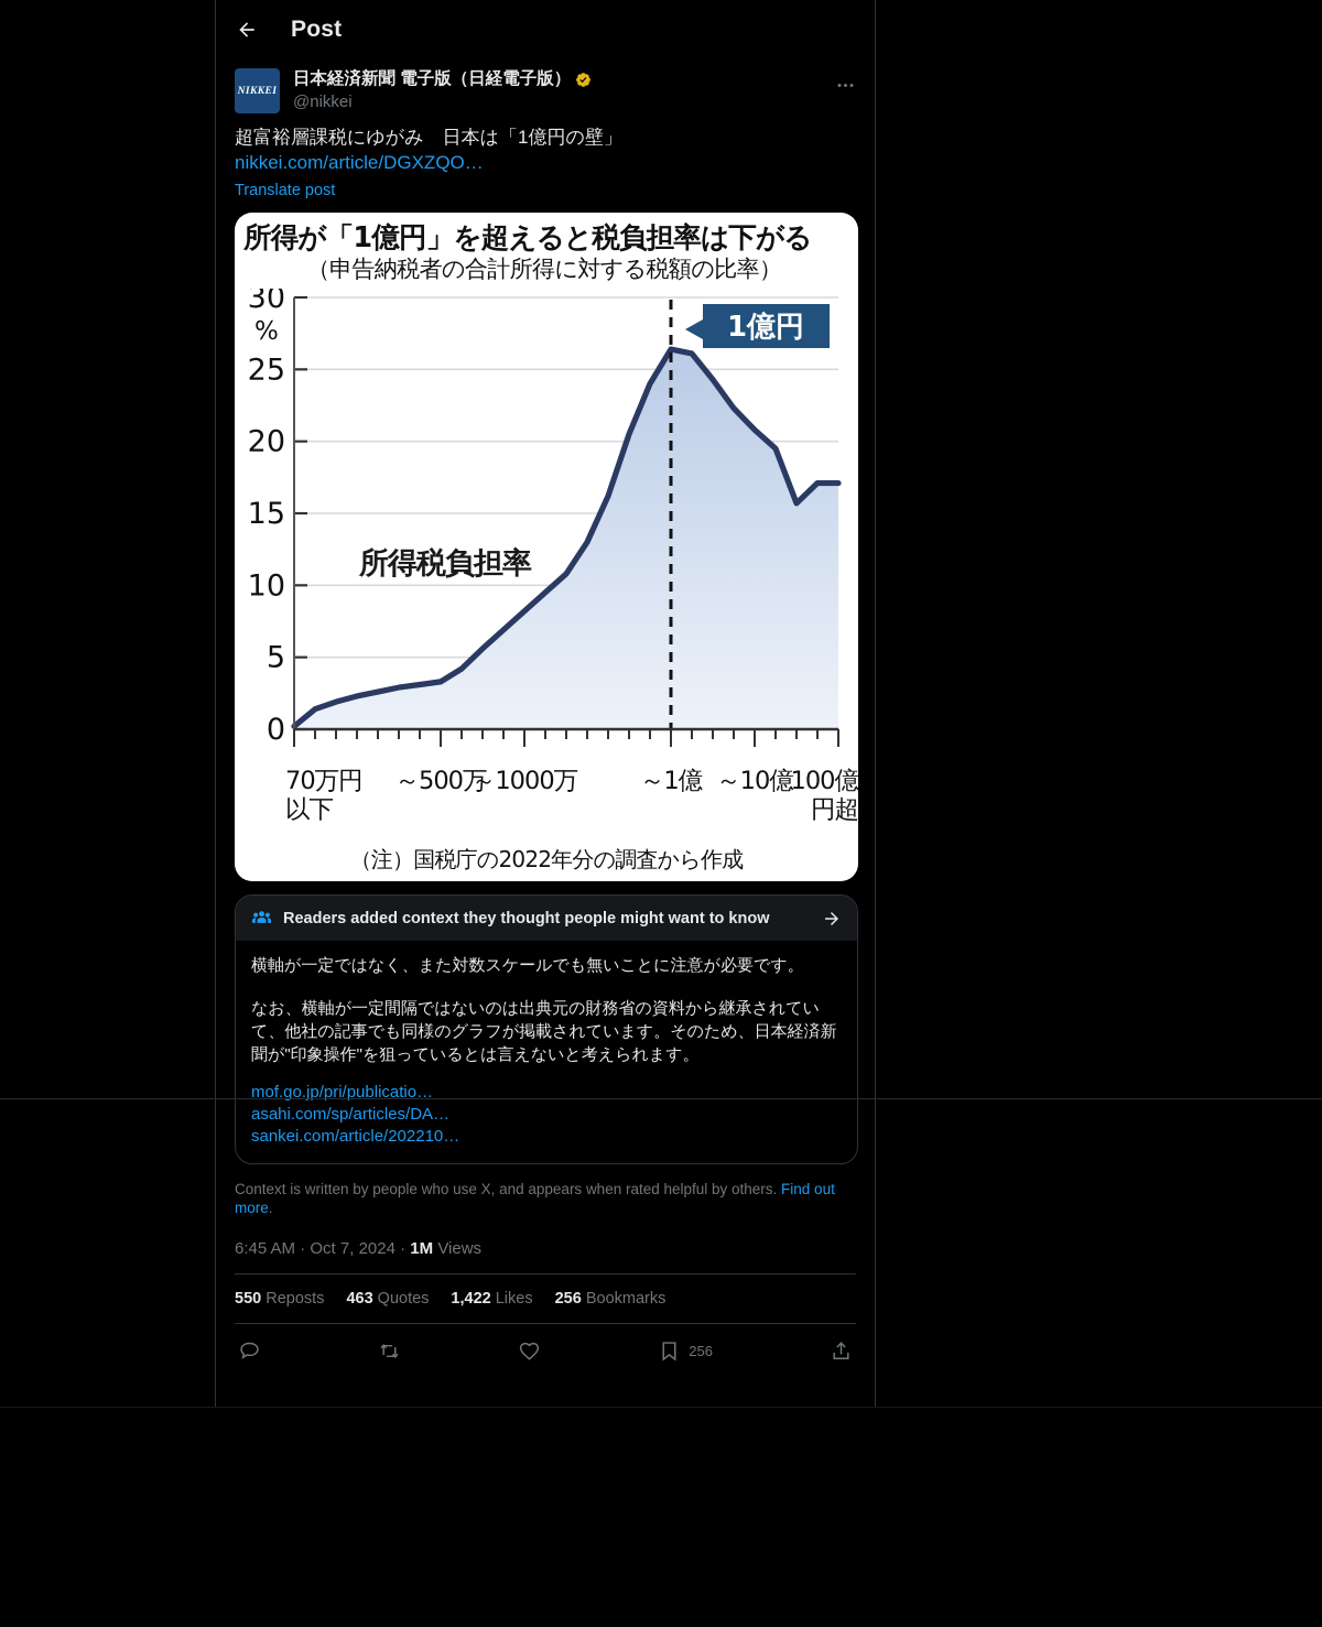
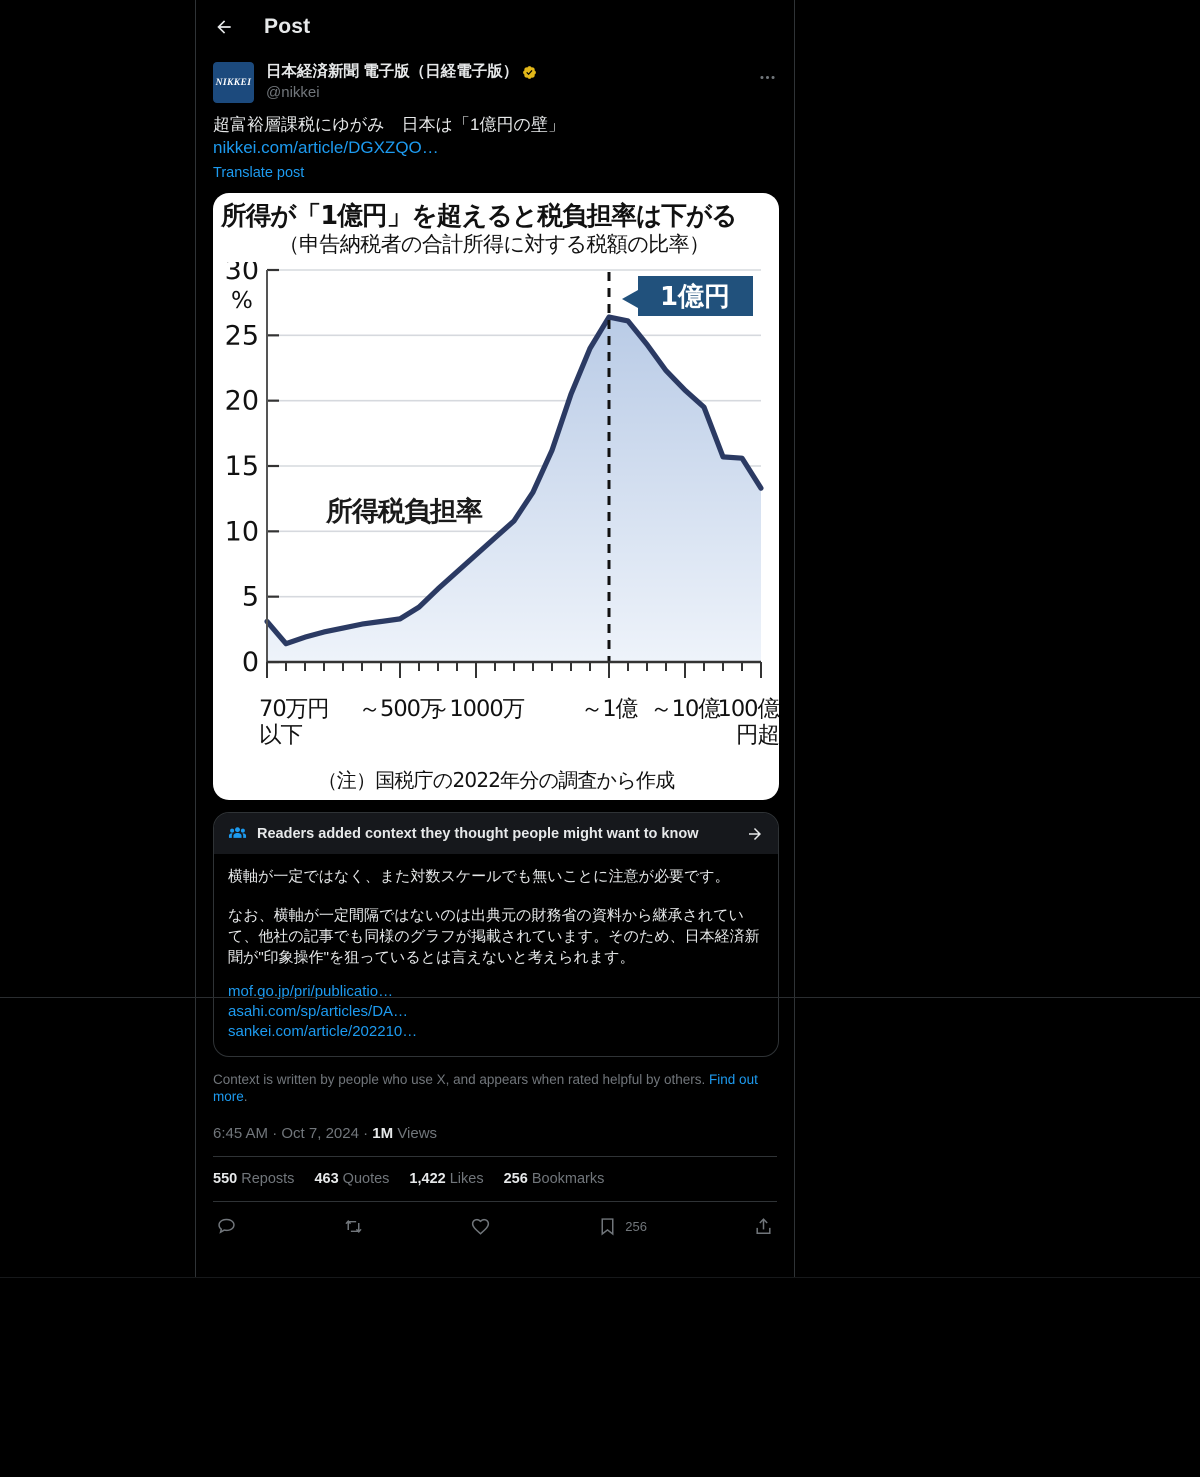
70万円以下: 0.2 -> 3.1
100億: 17.1 -> 15.6
100億円超: 17.1 -> 13.3
